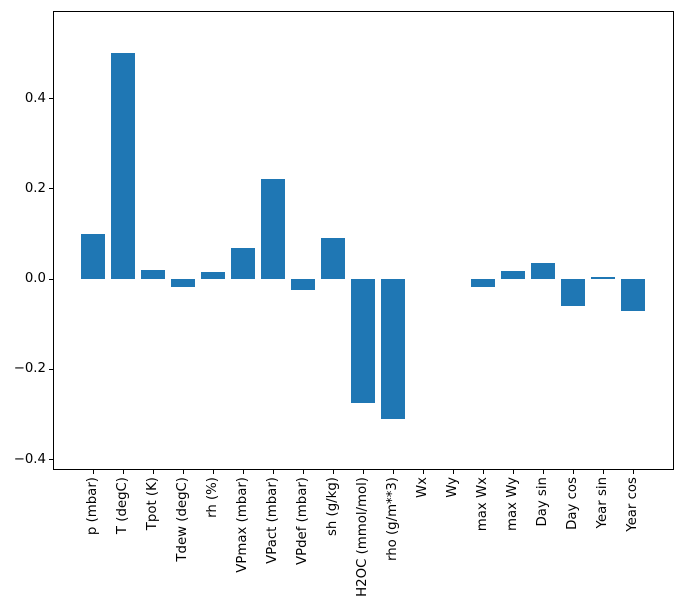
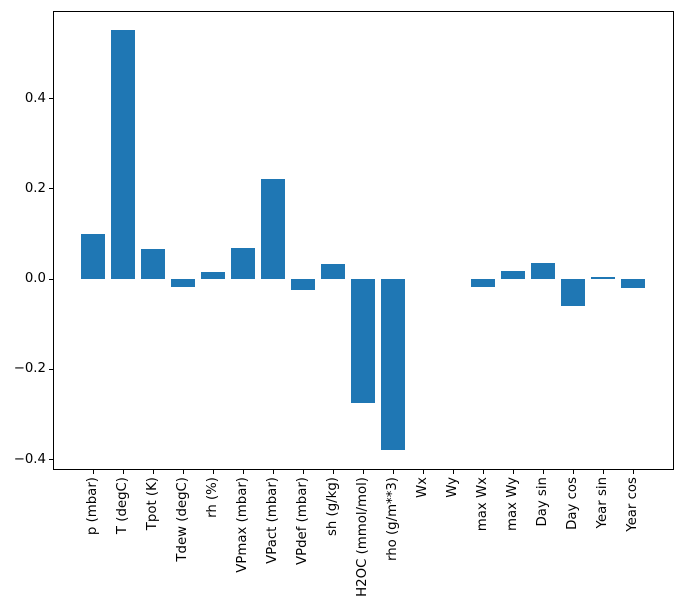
T (degC): 0.50 -> 0.55
Tpot (K): 0.02 -> 0.07
sh (g/kg): 0.09 -> 0.03
rho (g/m**3): -0.31 -> -0.38
Year cos: -0.07 -> -0.02
